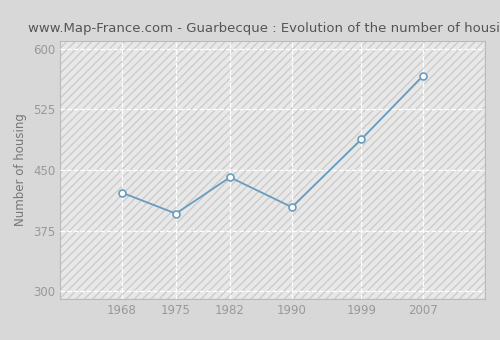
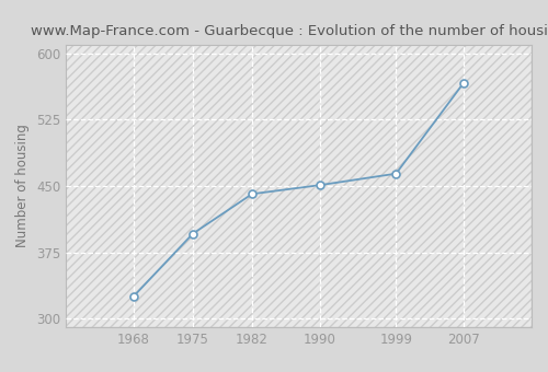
1968: 422 -> 325
1990: 404 -> 451
1999: 488 -> 464
